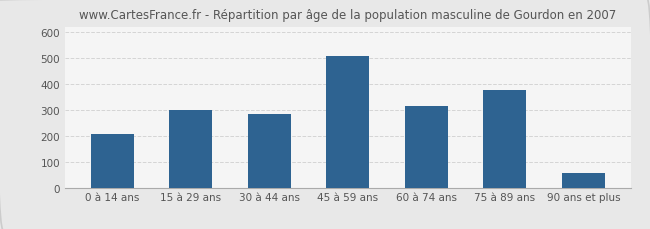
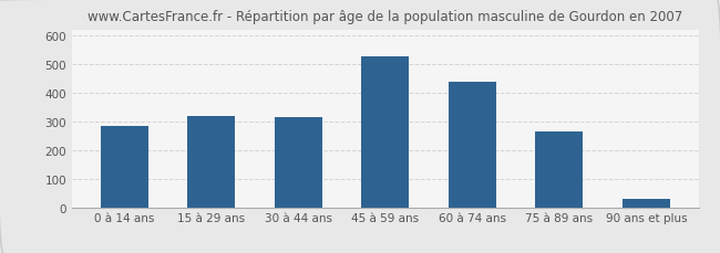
0 à 14 ans: 205 -> 282
15 à 29 ans: 300 -> 320
30 à 44 ans: 285 -> 313
45 à 59 ans: 505 -> 526
60 à 74 ans: 315 -> 438
75 à 89 ans: 375 -> 265
90 ans et plus: 55 -> 30
